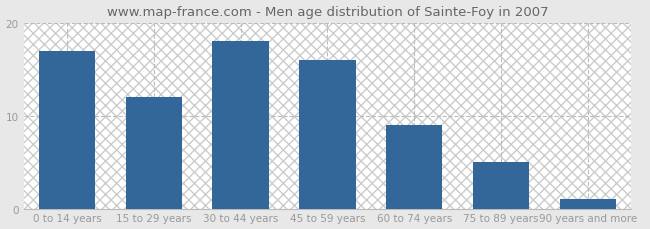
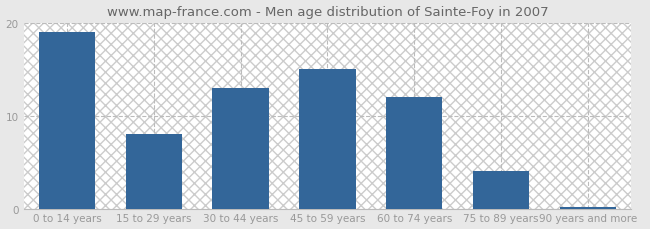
0 to 14 years: 17.0 -> 19.0
15 to 29 years: 12.0 -> 8.0
30 to 44 years: 18.0 -> 13.0
45 to 59 years: 16.0 -> 15.0
60 to 74 years: 9.0 -> 12.0
75 to 89 years: 5.0 -> 4.0
90 years and more: 1.0 -> 0.2
